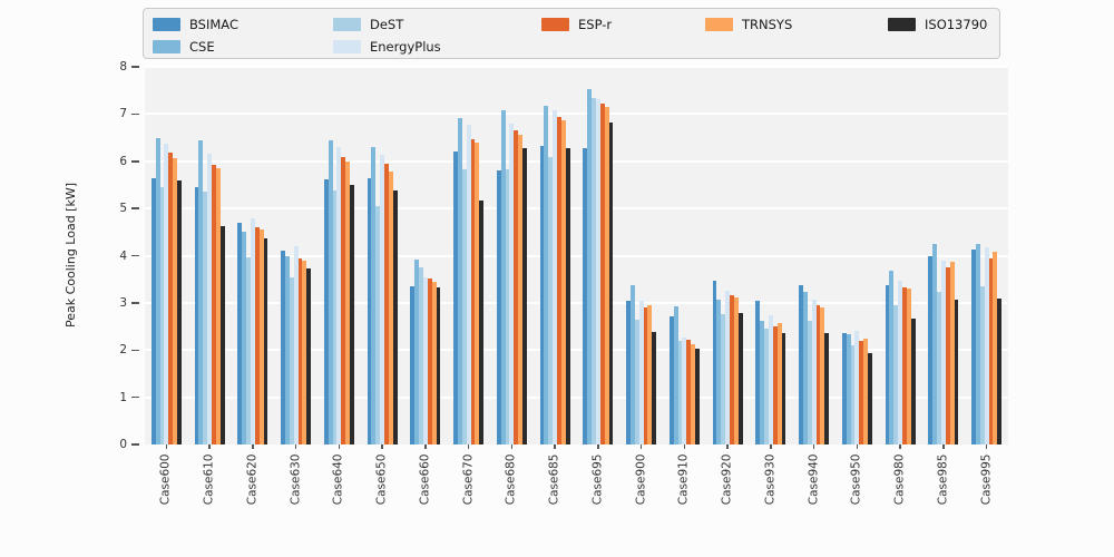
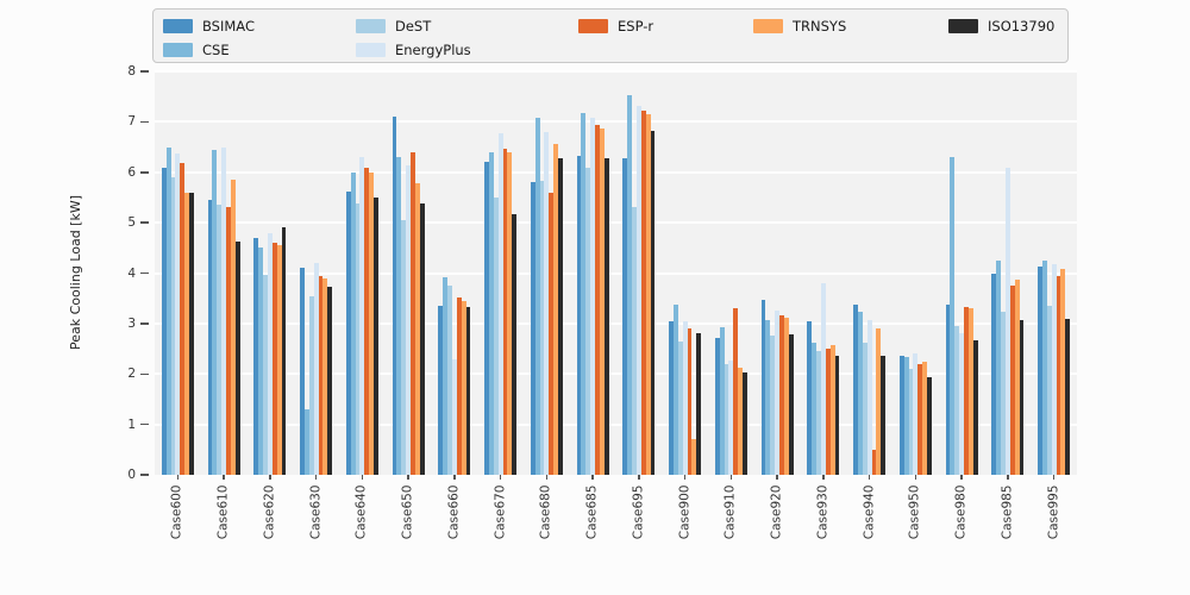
BSIMAC/Case600: 5.7 -> 6.1
DeST/Case600: 5.5 -> 5.9
TRNSYS/Case600: 6.1 -> 5.6
EnergyPlus/Case610: 6.2 -> 6.5
ESP-r/Case610: 5.9 -> 5.3
ISO13790/Case620: 4.4 -> 4.9
CSE/Case630: 4.0 -> 1.3
CSE/Case640: 6.4 -> 6.0
BSIMAC/Case650: 5.6 -> 7.1
ESP-r/Case650: 5.9 -> 6.4
EnergyPlus/Case660: 3.5 -> 2.3
CSE/Case670: 6.9 -> 6.4
DeST/Case670: 5.8 -> 5.5
ESP-r/Case680: 6.7 -> 5.6
DeST/Case695: 7.3 -> 5.3
TRNSYS/Case900: 3.0 -> 0.7
ISO13790/Case900: 2.4 -> 2.8
ESP-r/Case910: 2.2 -> 3.3
EnergyPlus/Case930: 2.7 -> 3.8
ESP-r/Case940: 3.0 -> 0.5
CSE/Case980: 3.7 -> 6.3
EnergyPlus/Case980: 3.5 -> 2.8
EnergyPlus/Case985: 3.9 -> 6.1
